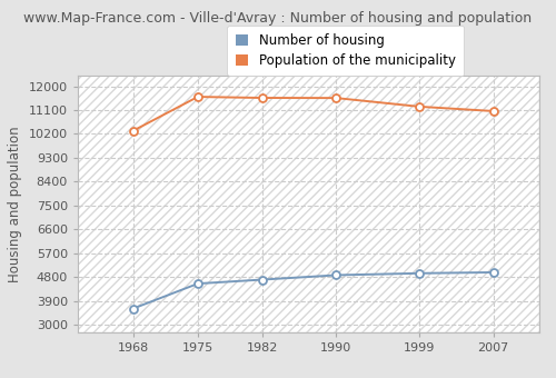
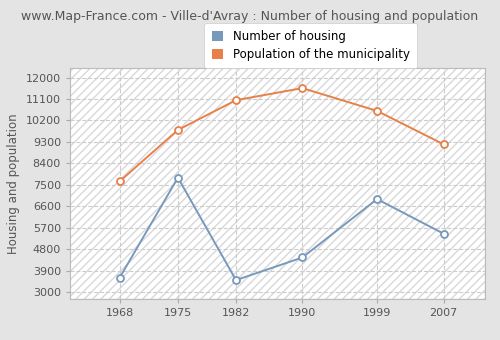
Population of the municipality/1968: 10320 -> 7650
Number of housing/1975: 4550 -> 7800
Population of the municipality/1975: 11600 -> 9800
Number of housing/1982: 4700 -> 3500
Population of the municipality/1982: 11560 -> 11050
Number of housing/1990: 4870 -> 4450
Number of housing/1999: 4940 -> 6900
Population of the municipality/1999: 11230 -> 10600
Number of housing/2007: 4980 -> 5450
Population of the municipality/2007: 11060 -> 9200
